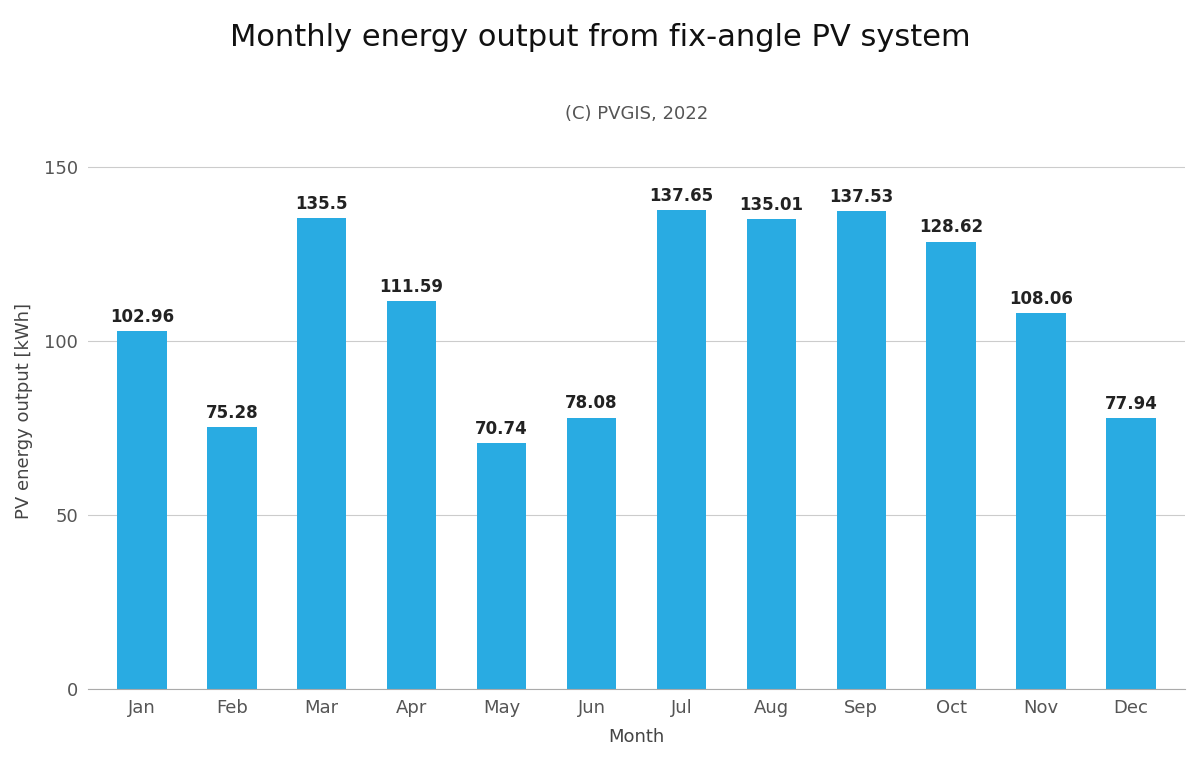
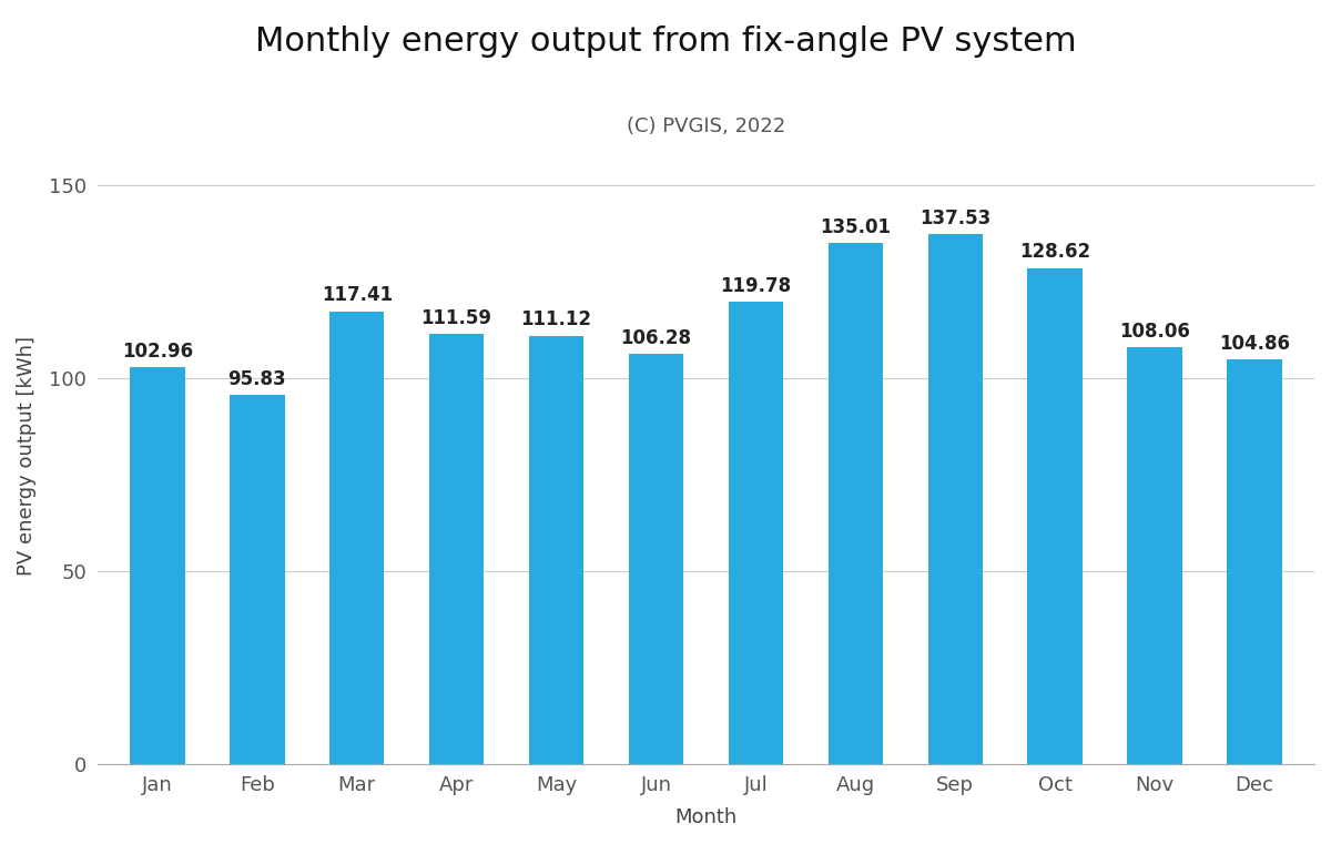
Feb: 75.28 -> 95.83
Mar: 135.5 -> 117.41
May: 70.74 -> 111.12
Jun: 78.08 -> 106.28
Jul: 137.65 -> 119.78
Dec: 77.94 -> 104.86
